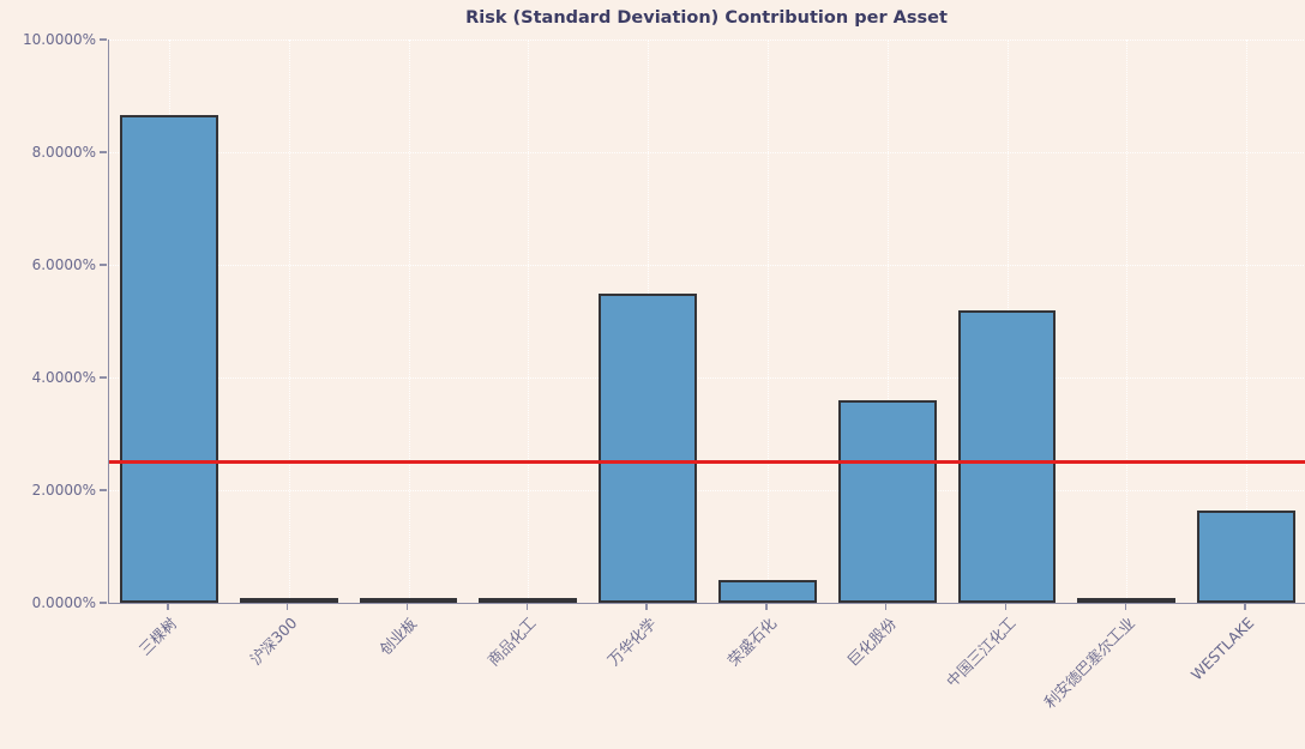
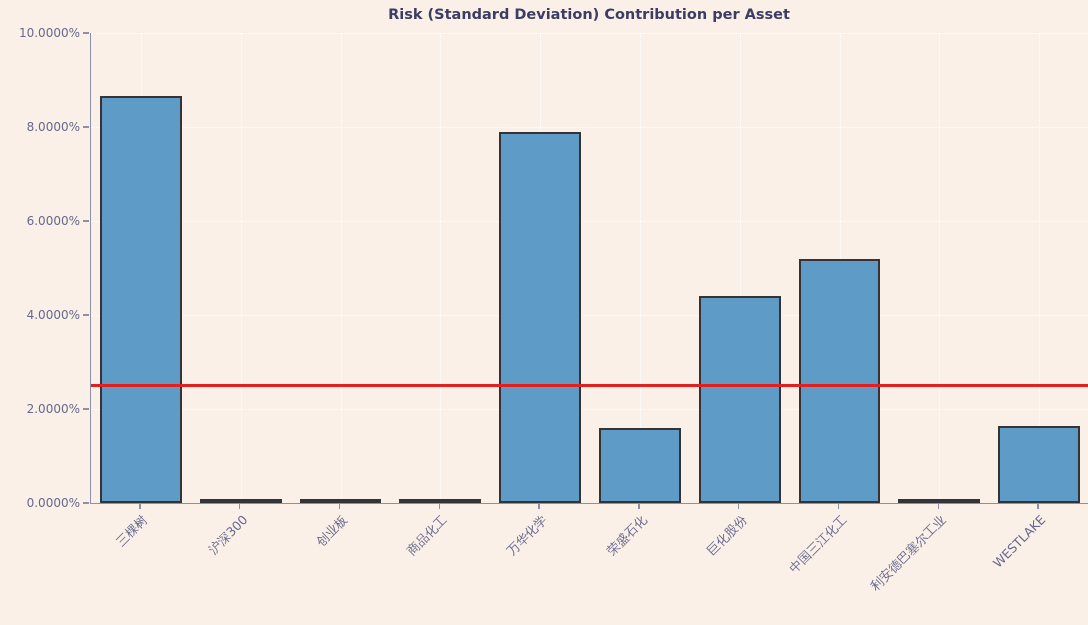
万华化学: 5.5% -> 7.9%
荣盛石化: 0.4% -> 1.6%
巨化股份: 3.6% -> 4.4%
